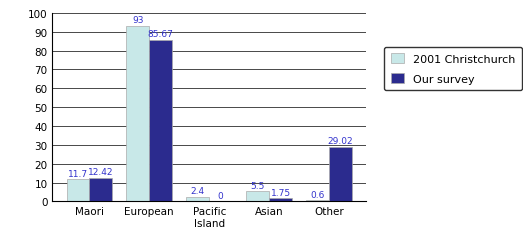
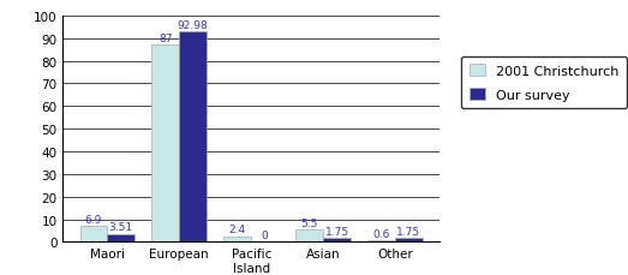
2001 Christchurch/Maori: 11.7 -> 6.9
Our survey/Maori: 12.42 -> 3.51
2001 Christchurch/European: 93 -> 87
Our survey/European: 85.67 -> 92.98
Our survey/Other: 29.02 -> 1.75
